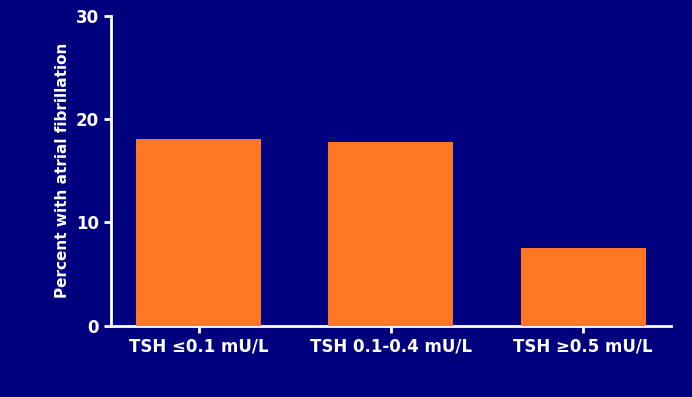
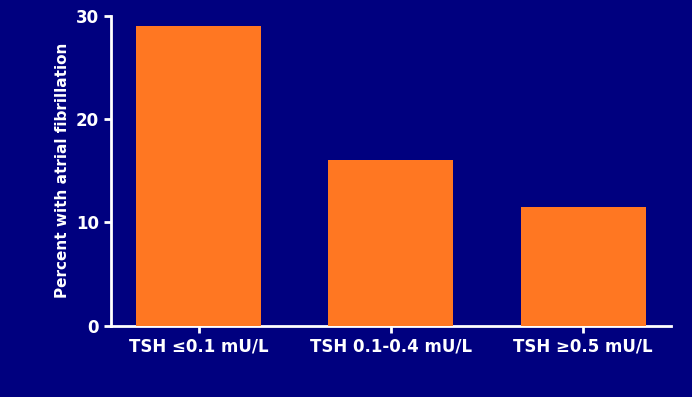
TSH ≤0.1 mU/L: 18.1 -> 29.0
TSH 0.1-0.4 mU/L: 17.8 -> 16.0
TSH ≥0.5 mU/L: 7.5 -> 11.5
